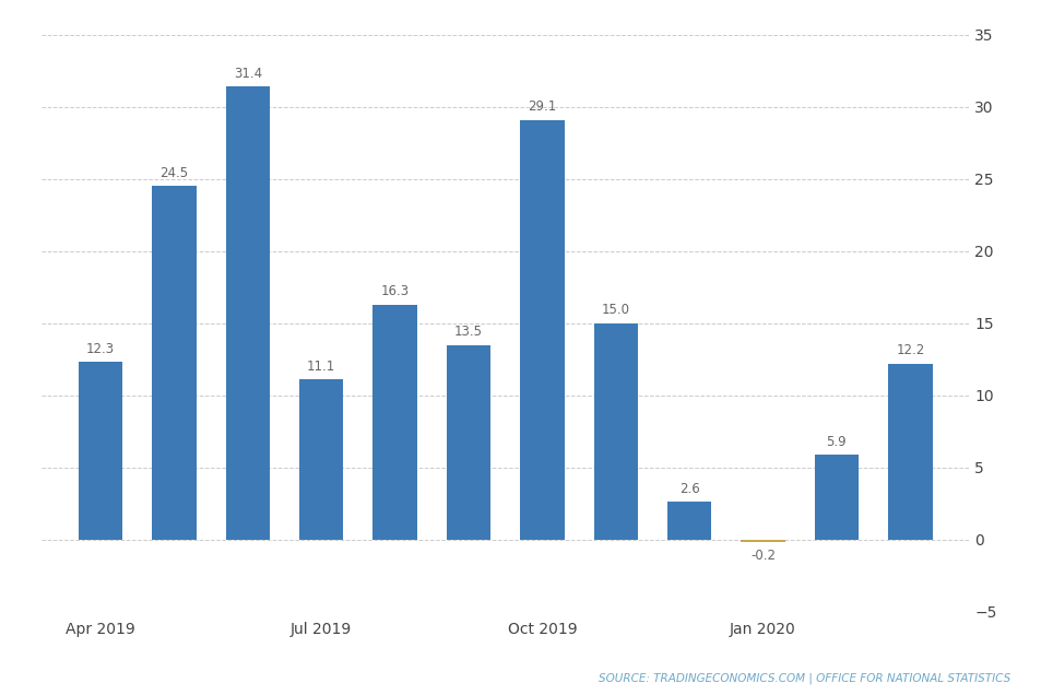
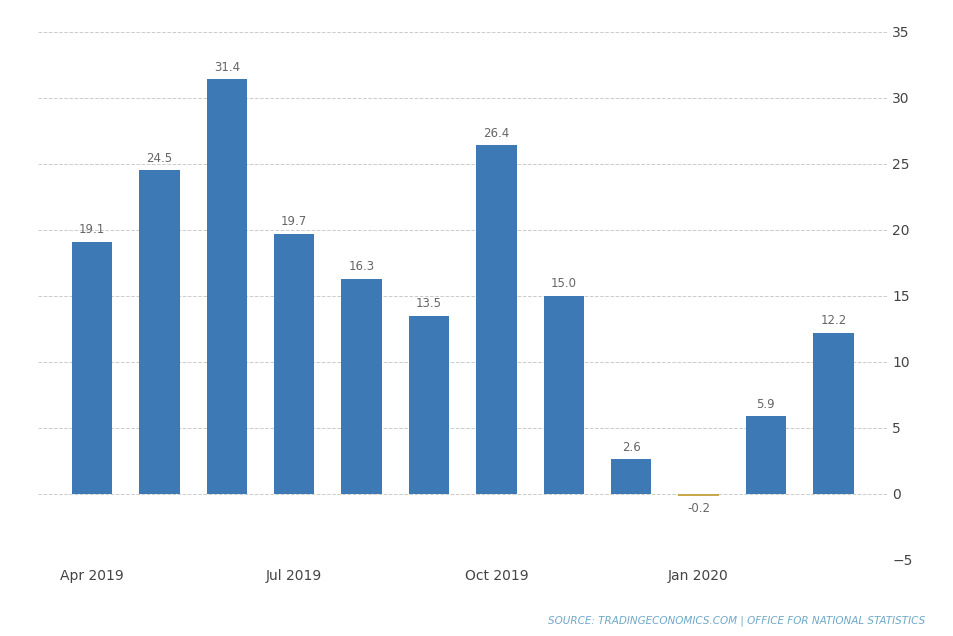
Apr 2019: 12.3 -> 19.1
Jul 2019: 11.1 -> 19.7
Oct 2019: 29.1 -> 26.4
